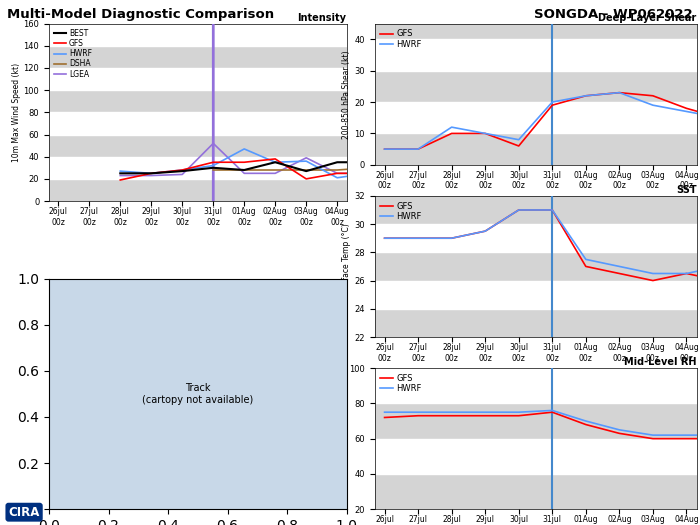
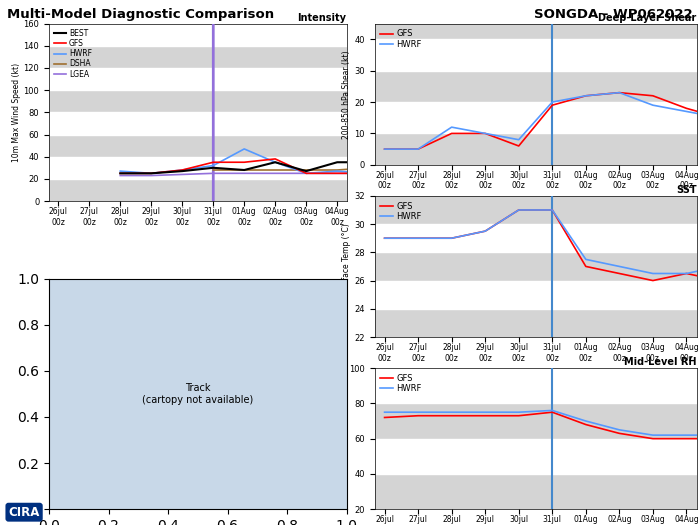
Intensity/GFS/28jul 00z: 19 -> 25
Intensity/LGEA/31jul 00z: 52 -> 25
Intensity/GFS/03Aug 00z: 20 -> 25
Intensity/HWRF/03Aug 00z: 36 -> 25
Intensity/LGEA/03Aug 00z: 39 -> 25
Intensity/HWRF/04Aug 00z: 21 -> 27
